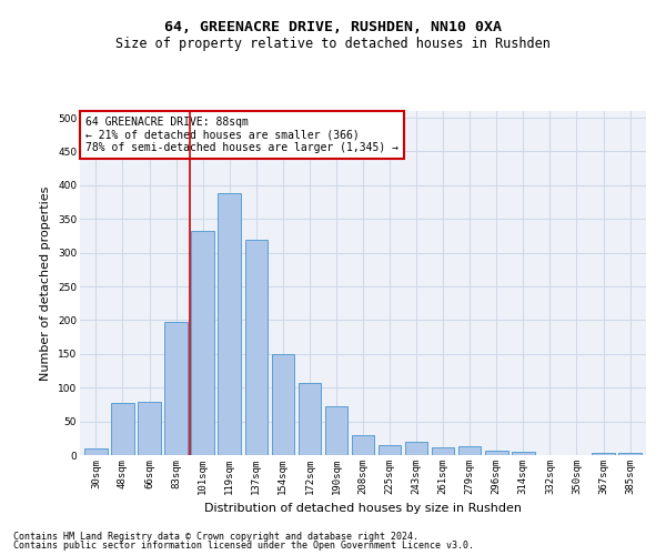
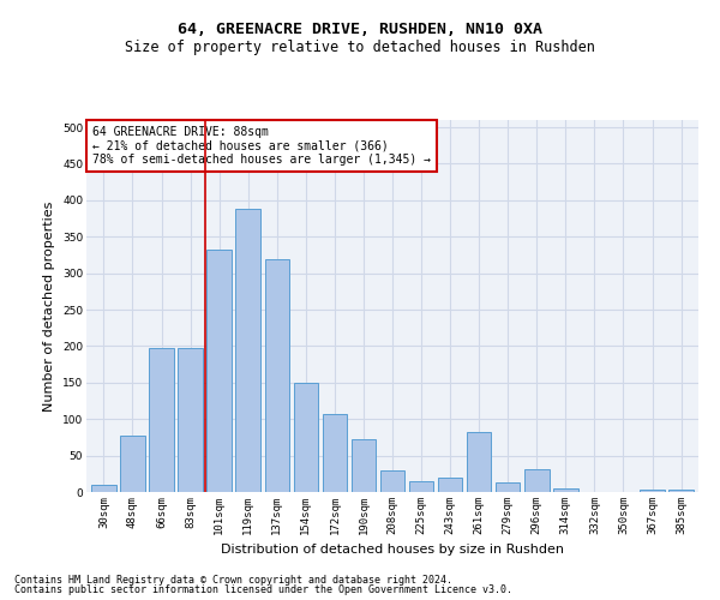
66sqm: 79 -> 198
261sqm: 12 -> 82
296sqm: 6 -> 32
